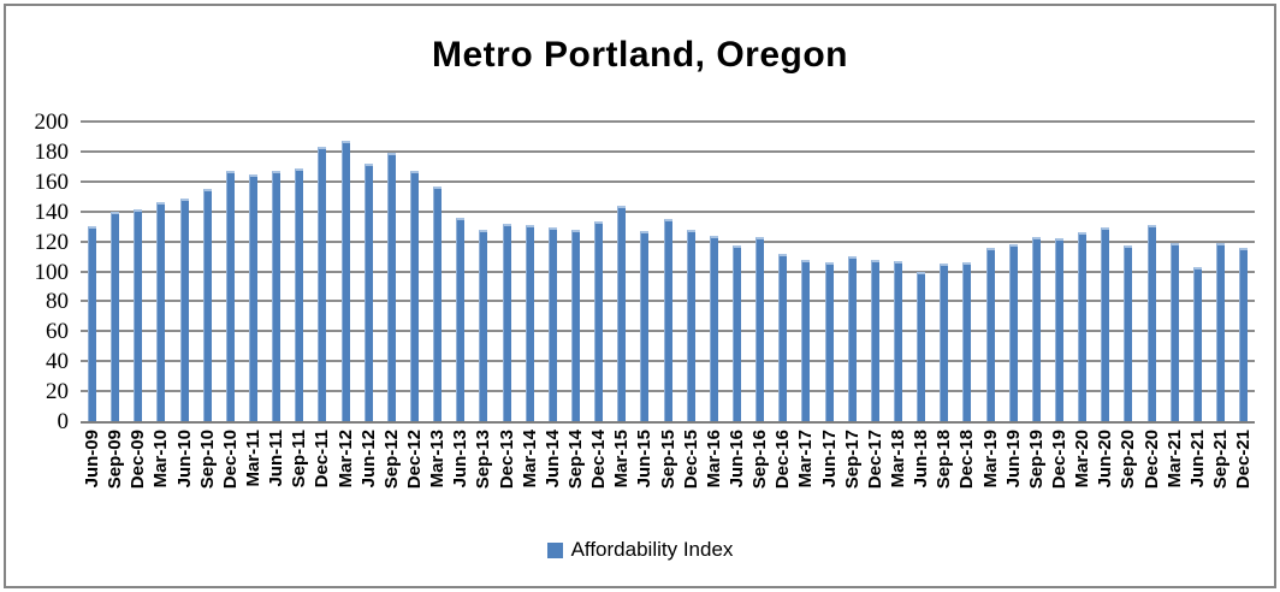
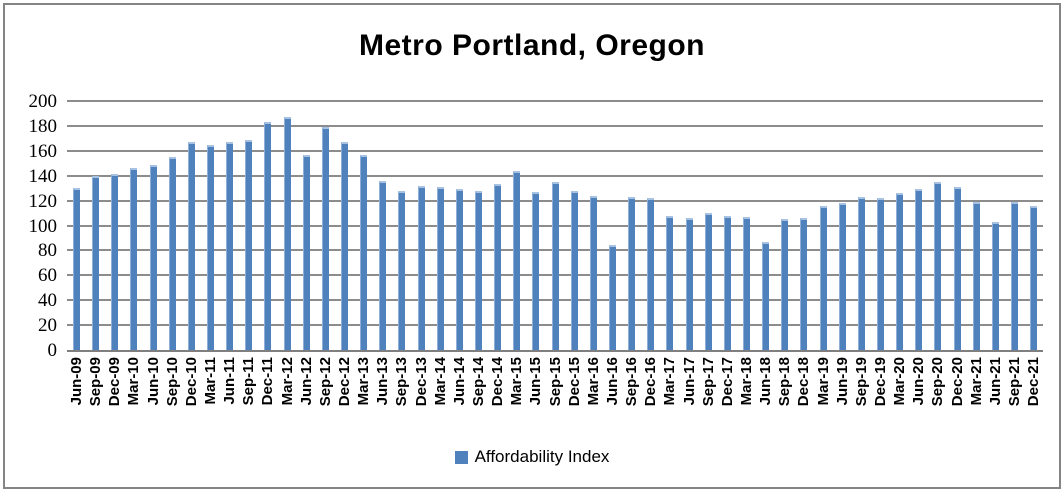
Jun-12: 172 -> 157
Jun-16: 117 -> 84
Dec-16: 112 -> 122
Jun-18: 100 -> 87
Sep-20: 117 -> 135
